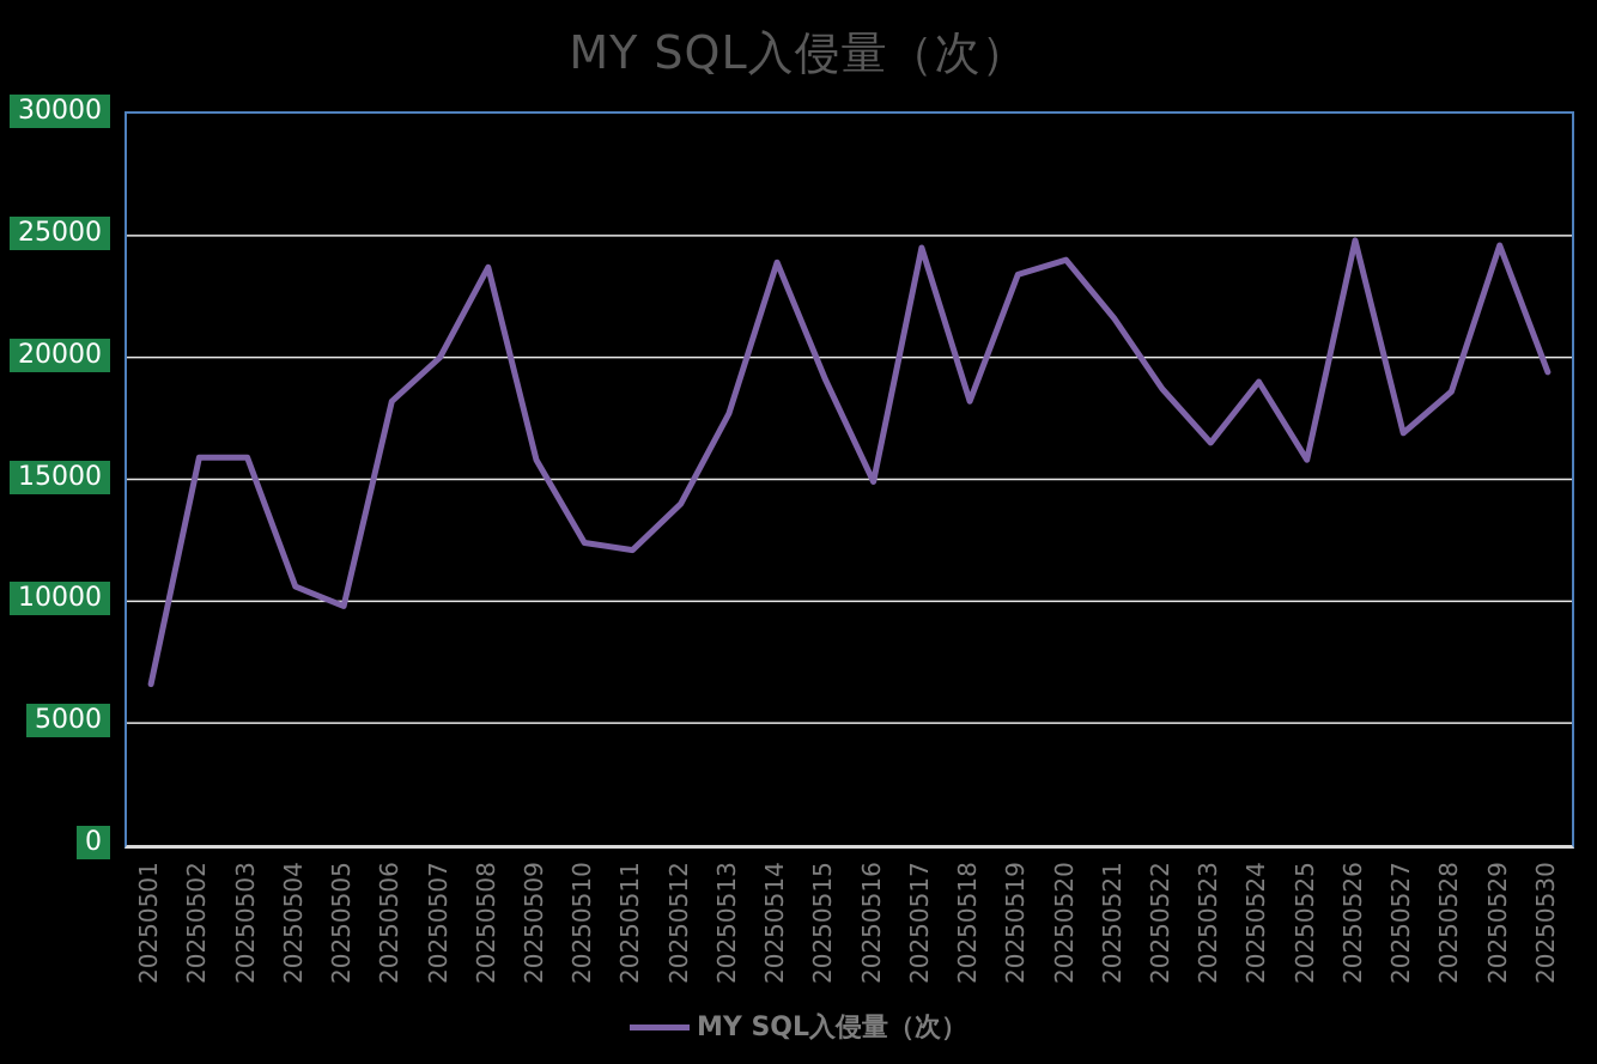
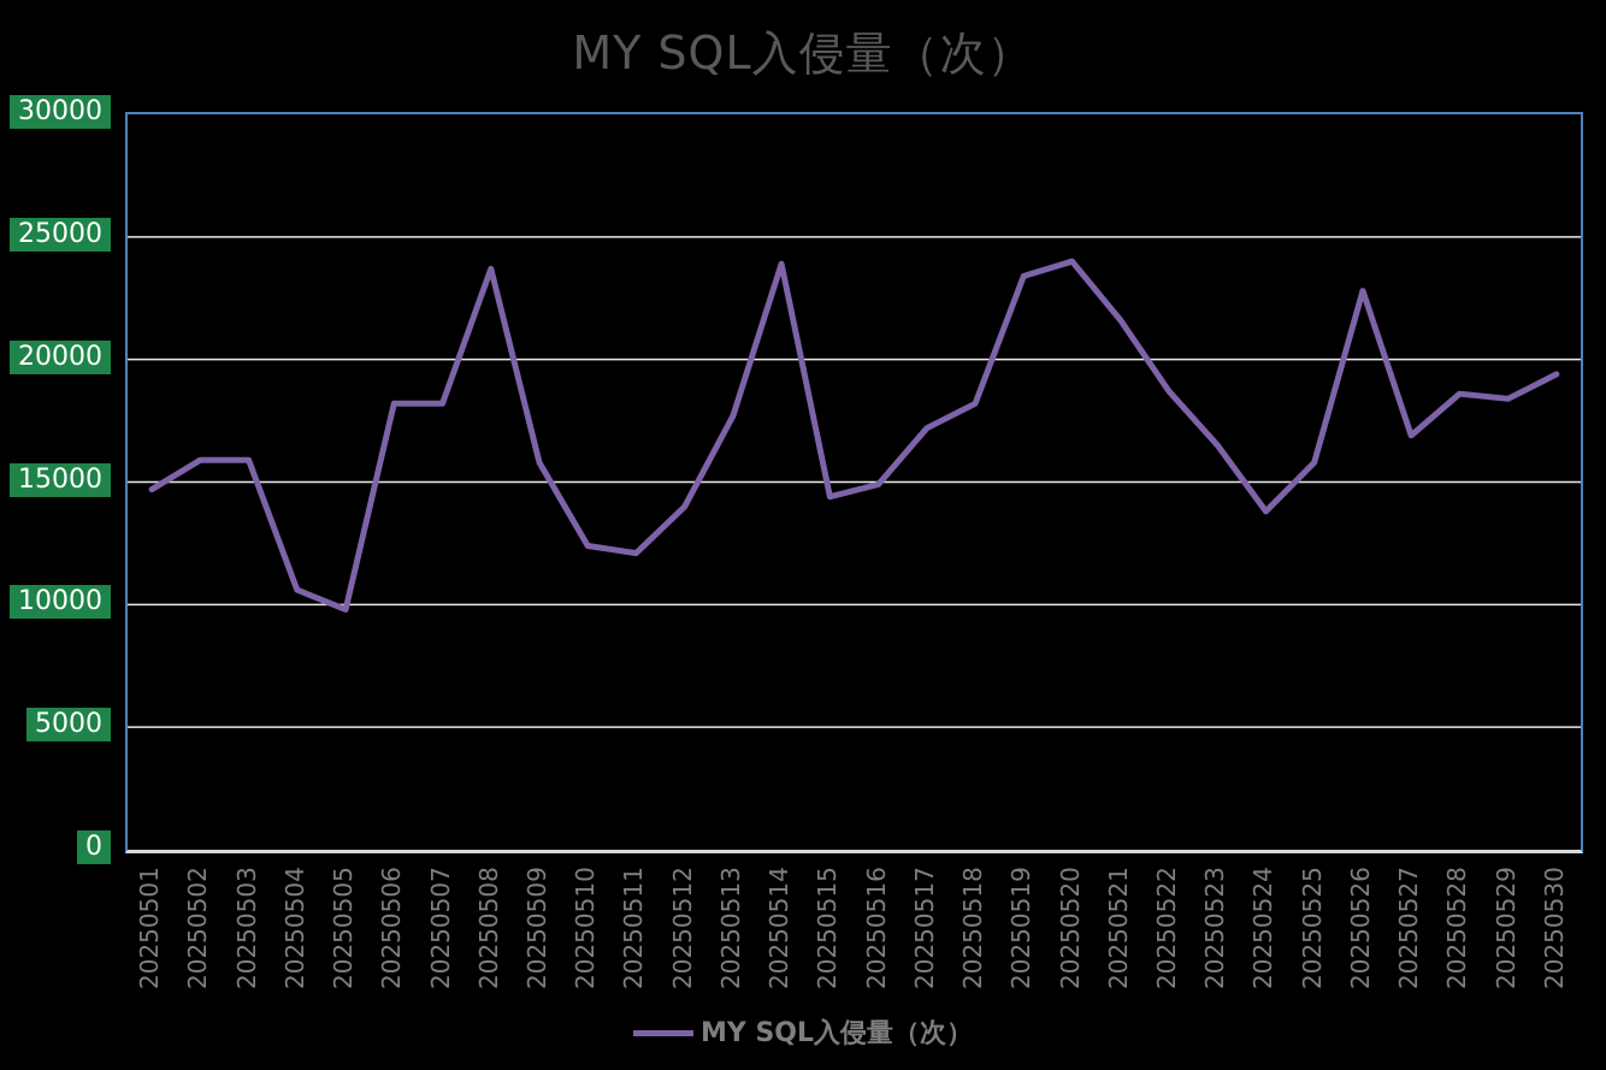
20250501: 6600 -> 14700
20250507: 20000 -> 18200
20250515: 19100 -> 14400
20250517: 24500 -> 17200
20250524: 19000 -> 13800
20250526: 24800 -> 22800
20250529: 24600 -> 18400
